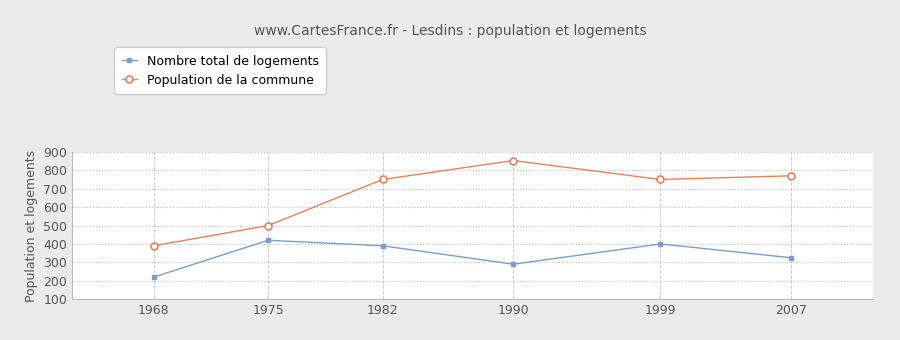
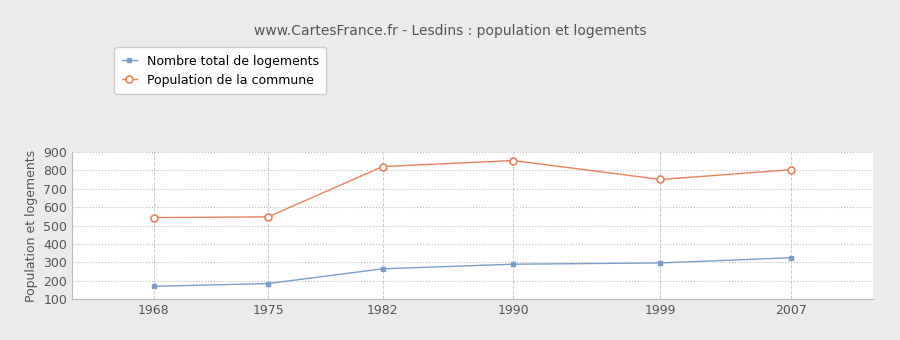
Nombre total de logements/1968: 220 -> 170
Population de la commune/1968: 390 -> 540
Nombre total de logements/1975: 420 -> 180
Population de la commune/1975: 500 -> 550
Nombre total de logements/1982: 390 -> 260
Population de la commune/1982: 750 -> 820
Nombre total de logements/1999: 400 -> 300
Population de la commune/2007: 770 -> 800
